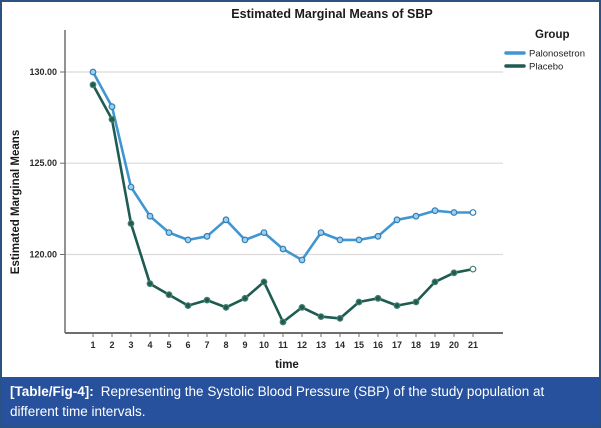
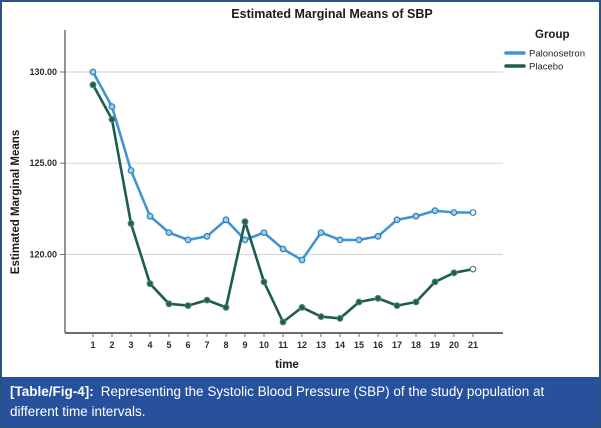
Palonosetron/3: 123.7 -> 124.6
Placebo/5: 117.8 -> 117.3
Placebo/9: 117.6 -> 121.8
